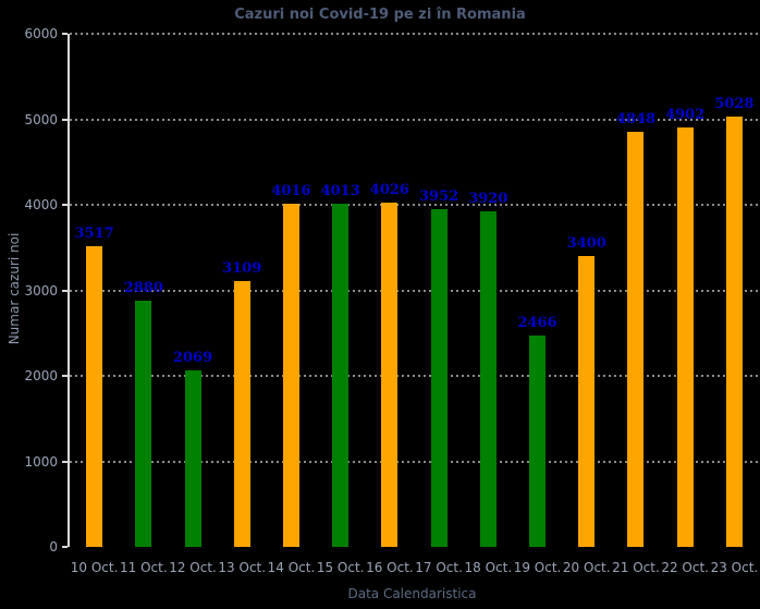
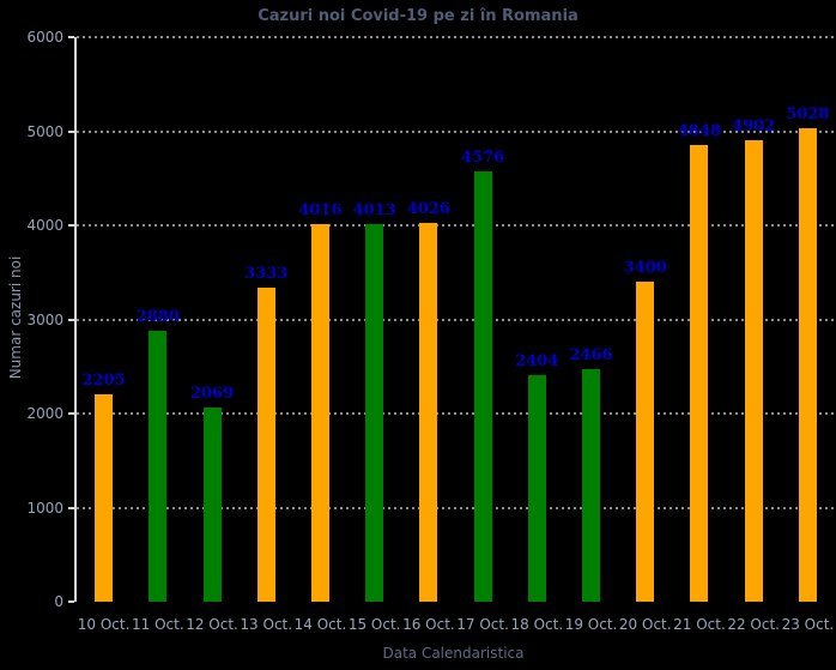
10 Oct.: 3517 -> 2205
13 Oct.: 3109 -> 3333
17 Oct.: 3952 -> 4576
18 Oct.: 3920 -> 2404
